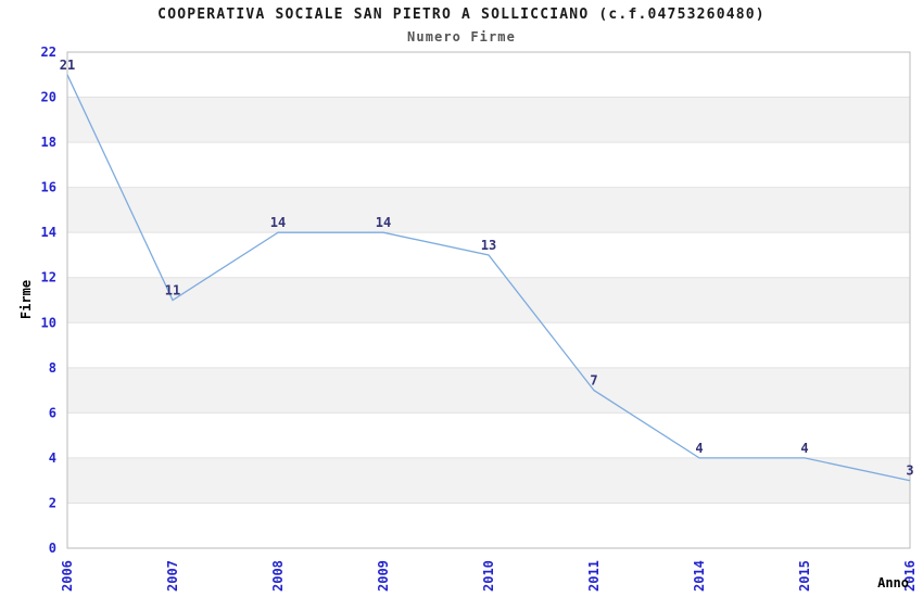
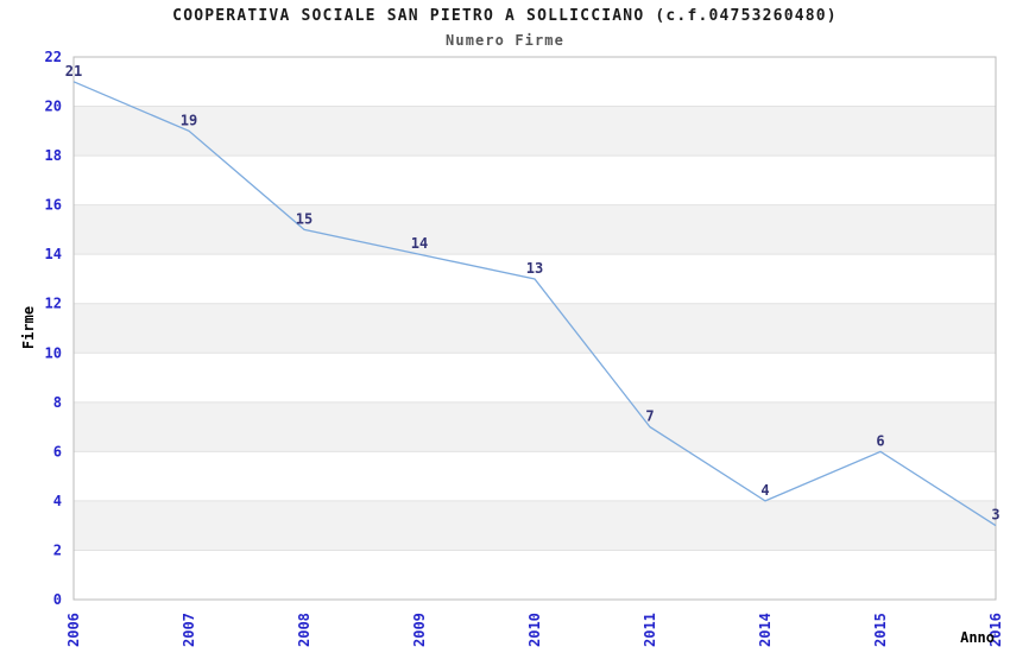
2007: 11 -> 19
2008: 14 -> 15
2015: 4 -> 6
